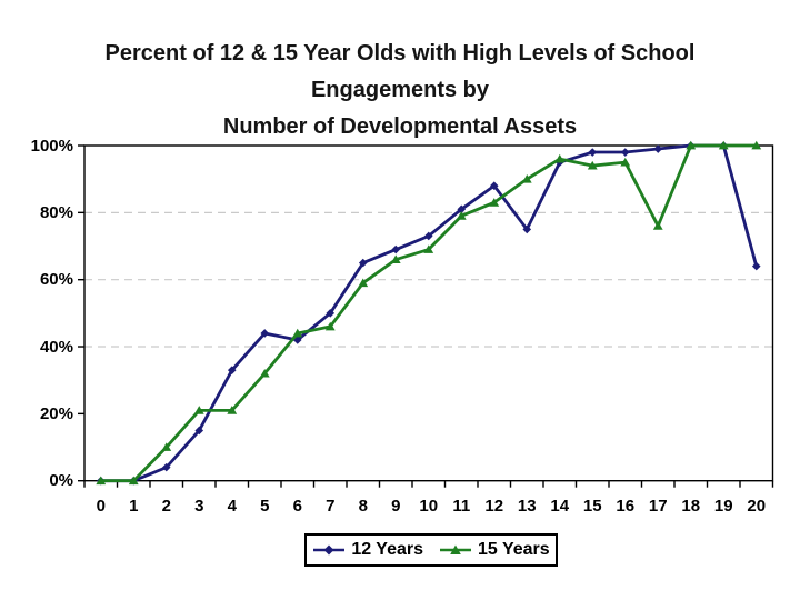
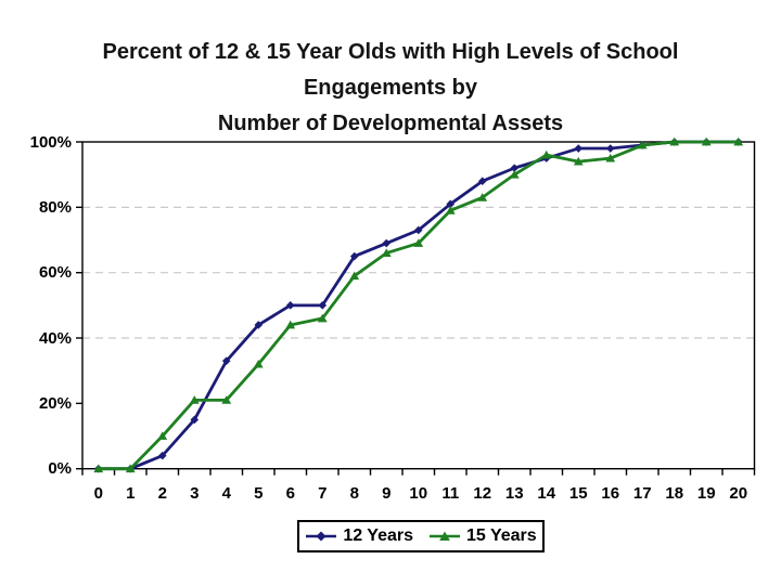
12 Years/6: 42% -> 50%
12 Years/13: 75% -> 92%
15 Years/17: 76% -> 99%
12 Years/20: 64% -> 100%
